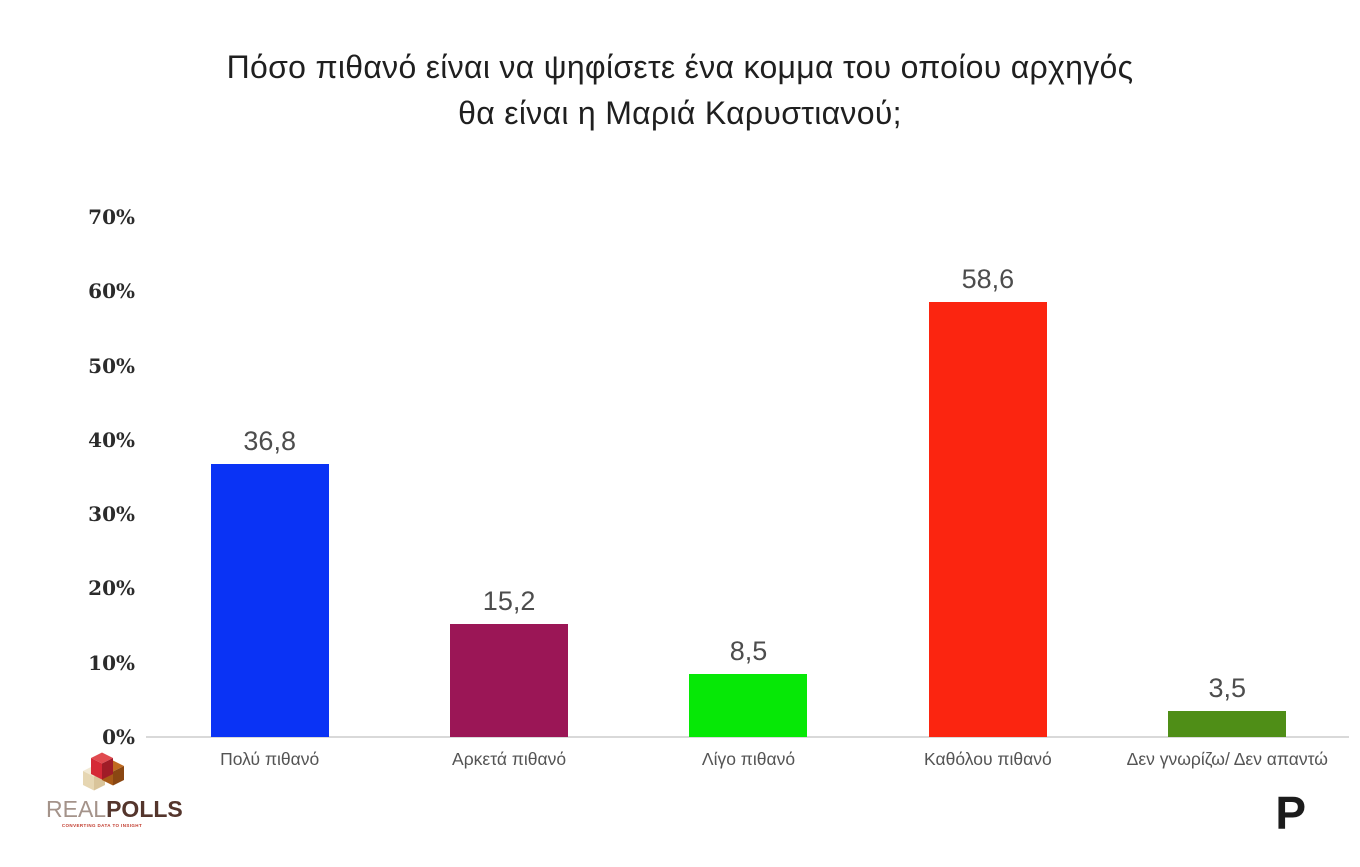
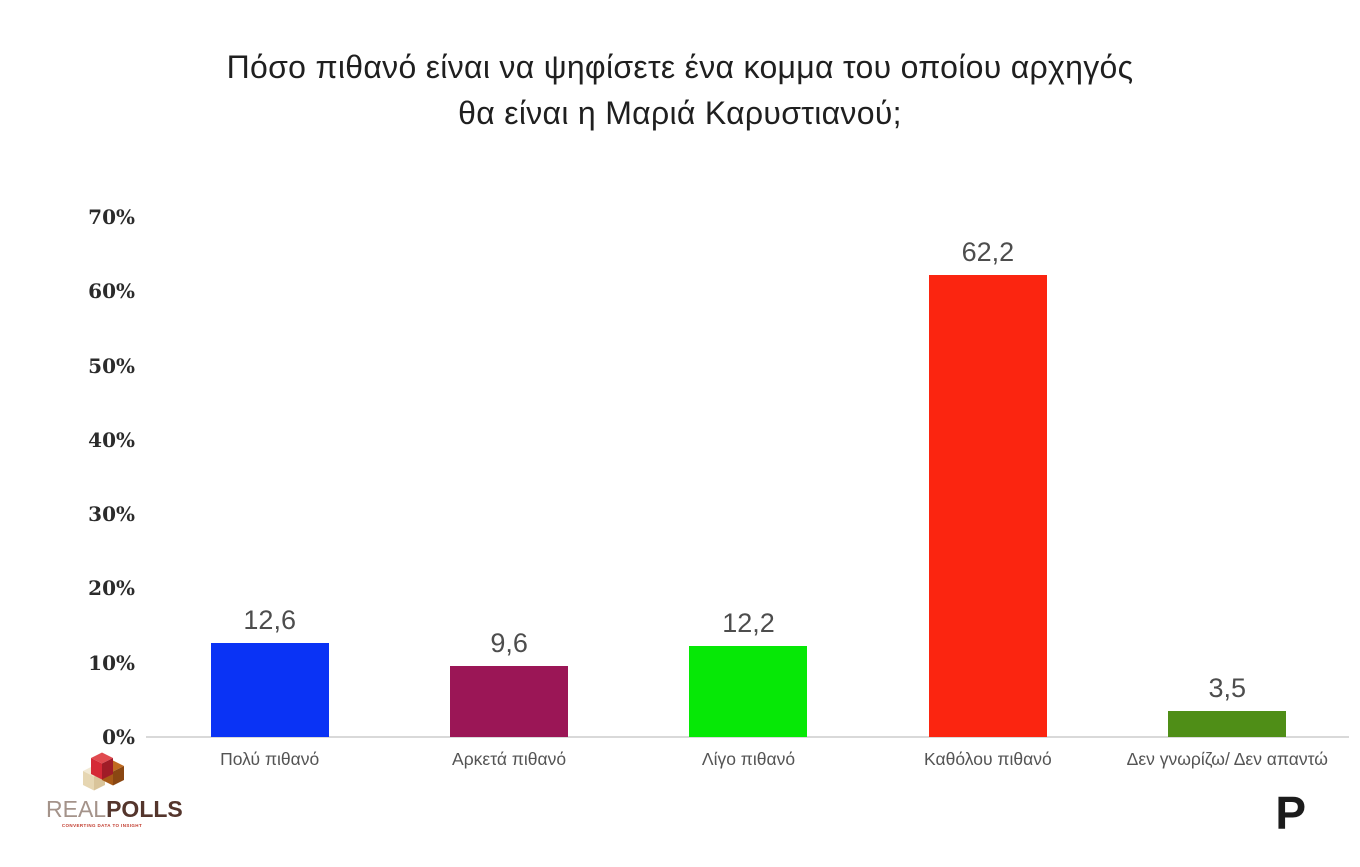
Πολύ πιθανό: 36,8 -> 12,6
Αρκετά πιθανό: 15,2 -> 9,6
Λίγο πιθανό: 8,5 -> 12,2
Καθόλου πιθανό: 58,6 -> 62,2
